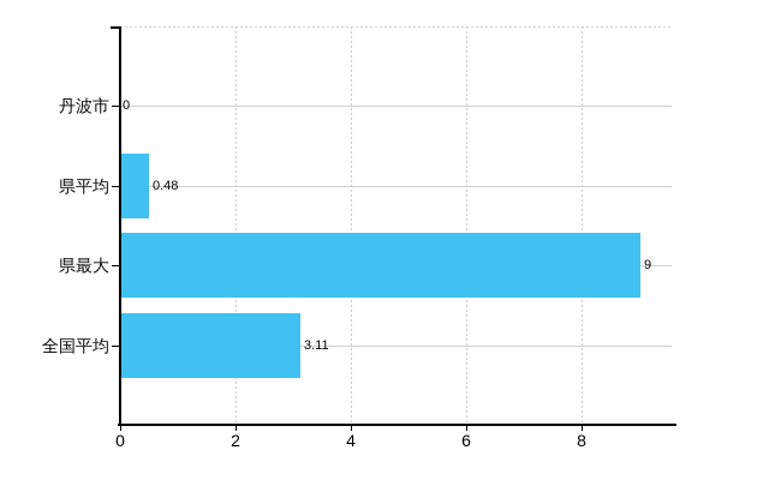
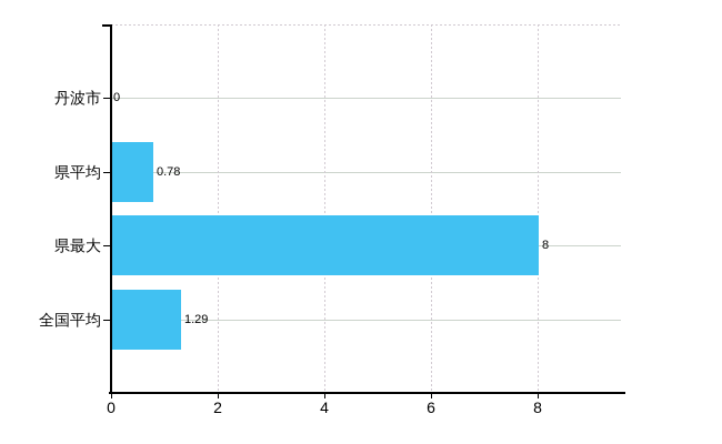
県平均: 0.48 -> 0.78
県最大: 9 -> 8
全国平均: 3.11 -> 1.29
